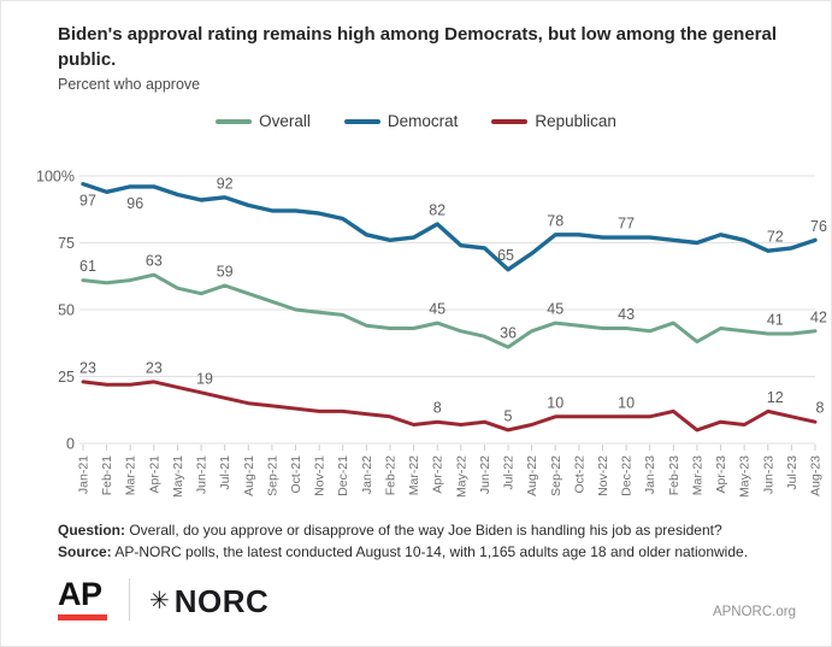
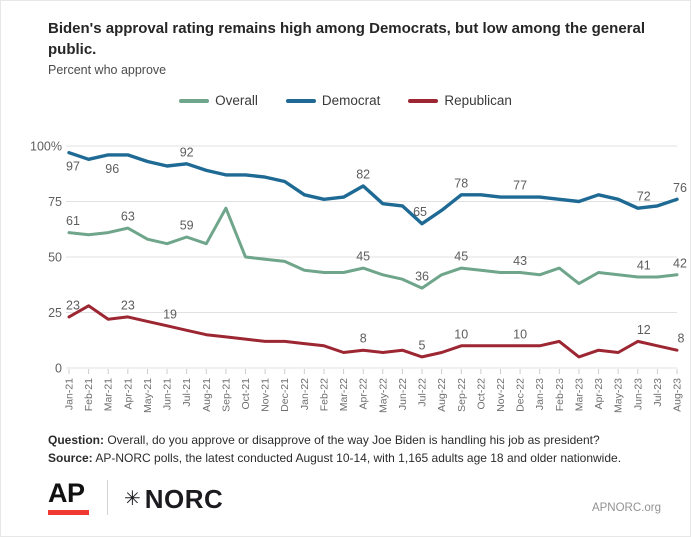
Republican/Feb-21: 22% -> 28%
Overall/Sep-21: 53% -> 72%
